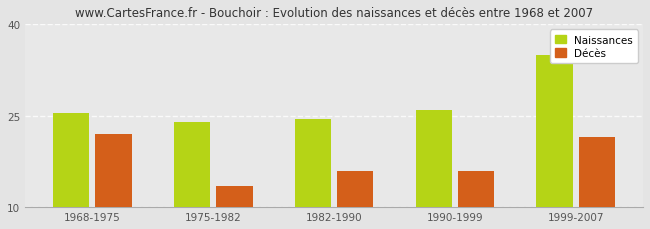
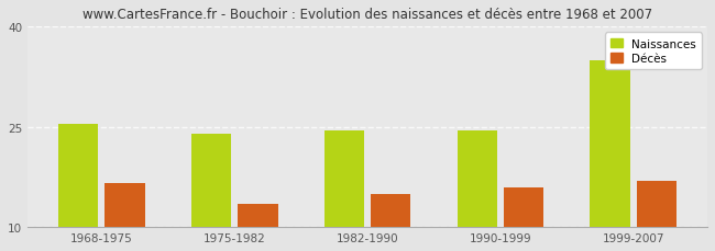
Décès/1968-1975: 22.0 -> 16.6
Décès/1982-1990: 16.0 -> 15.0
Naissances/1990-1999: 26.0 -> 24.4
Décès/1999-2007: 21.5 -> 17.0
